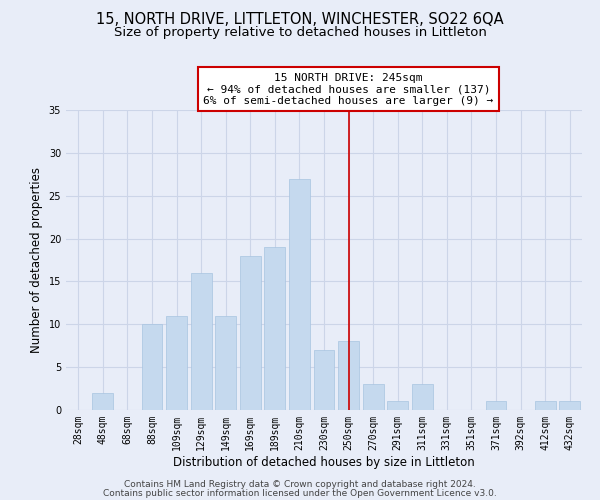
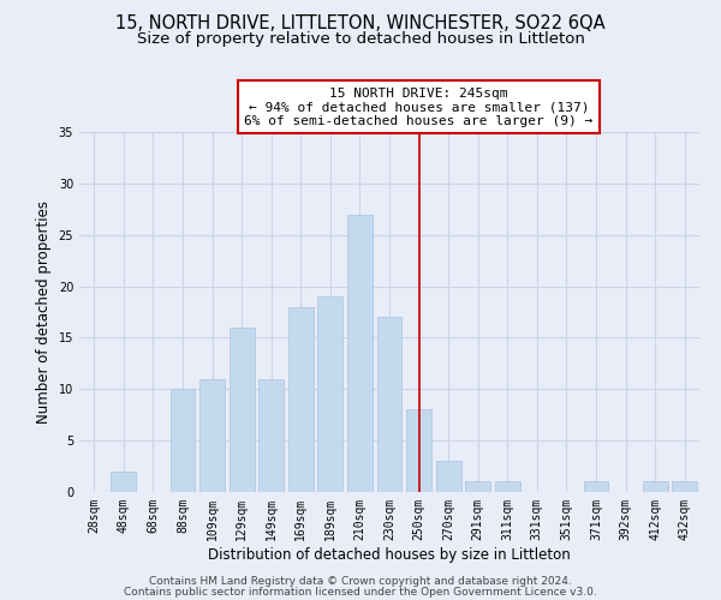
230sqm: 7 -> 17
311sqm: 3 -> 1
